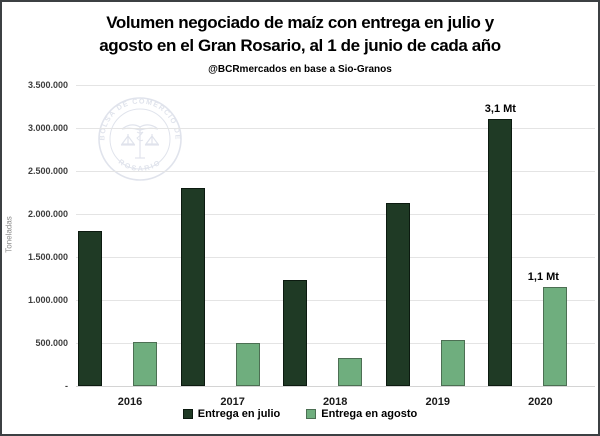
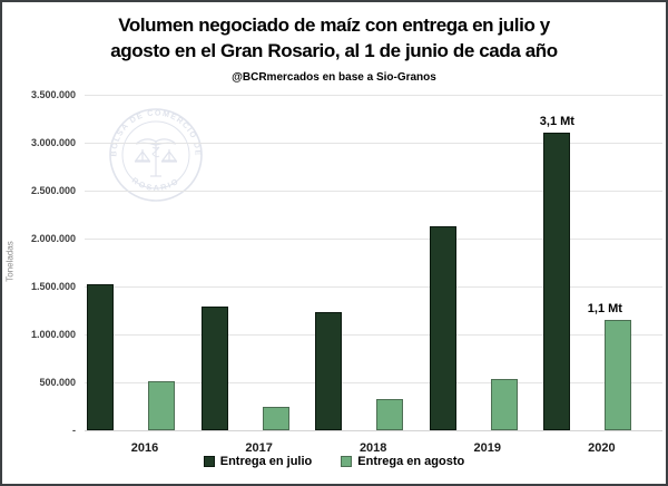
Entrega en julio/2016: 1800000 -> 1500000
Entrega en julio/2017: 2300000 -> 1300000
Entrega en agosto/2017: 500000 -> 200000
